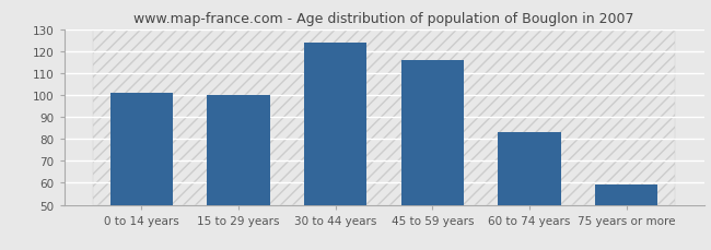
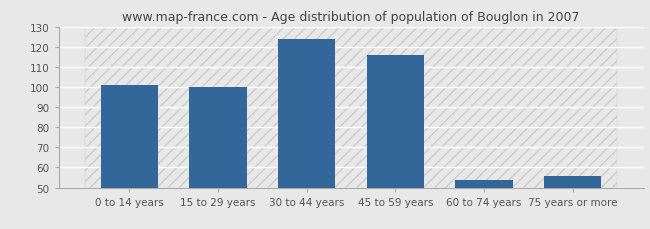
60 to 74 years: 83 -> 54
75 years or more: 59 -> 56
